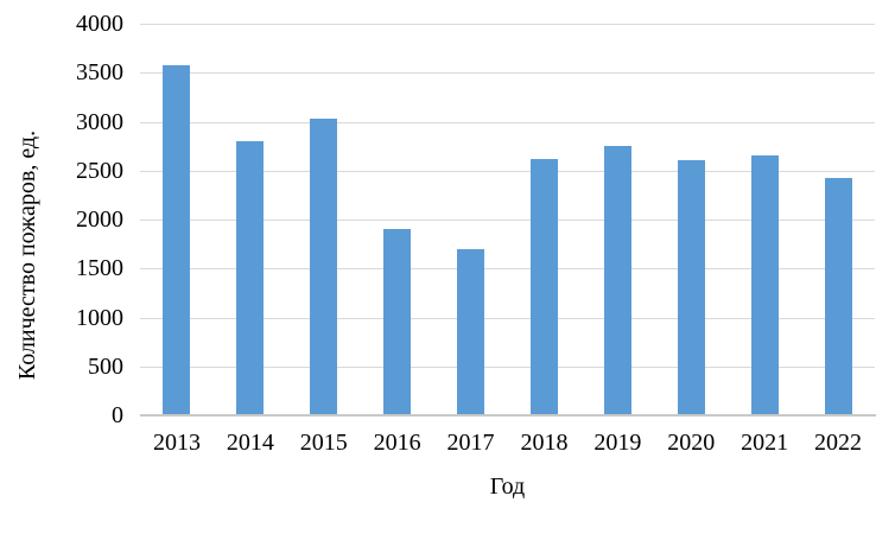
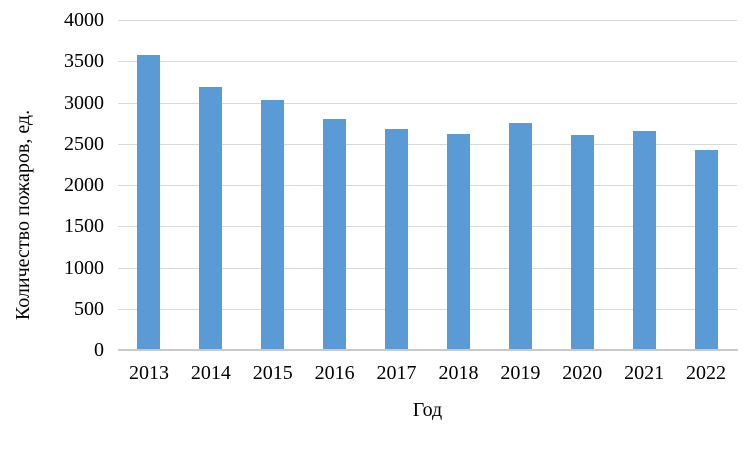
2014: 2800 -> 3200
2016: 1900 -> 2800
2017: 1700 -> 2700
